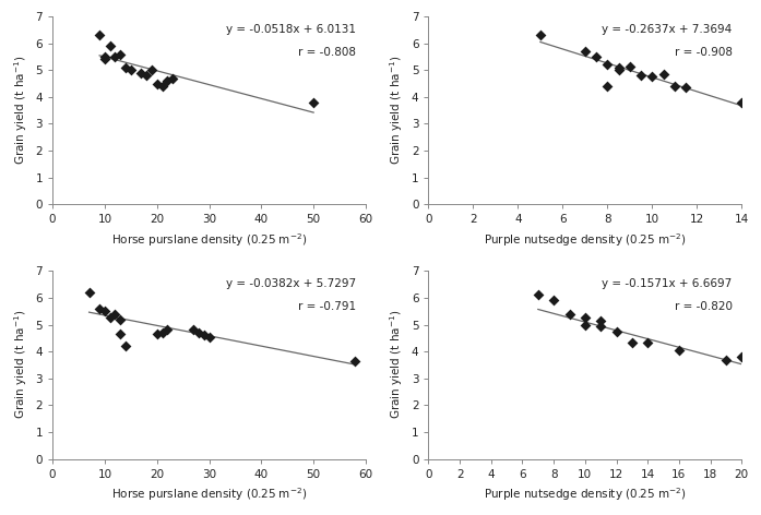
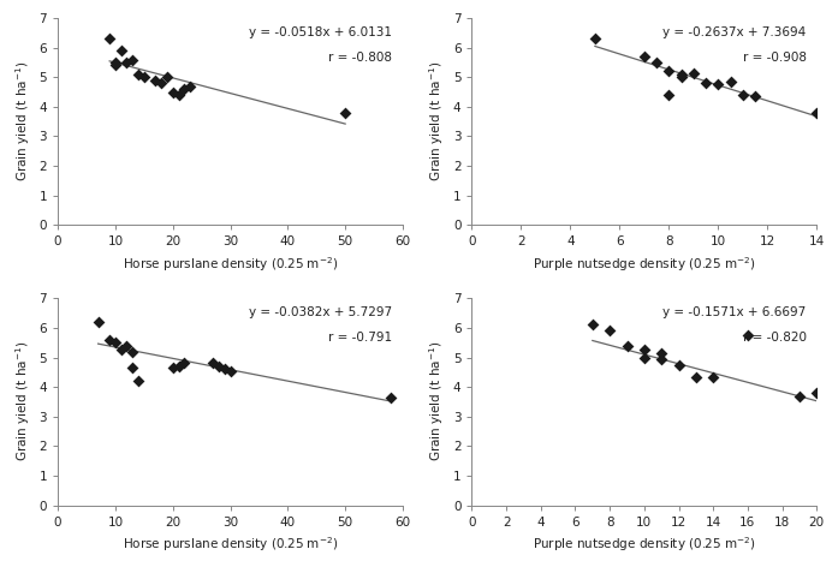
16: 4.05 -> 5.75
